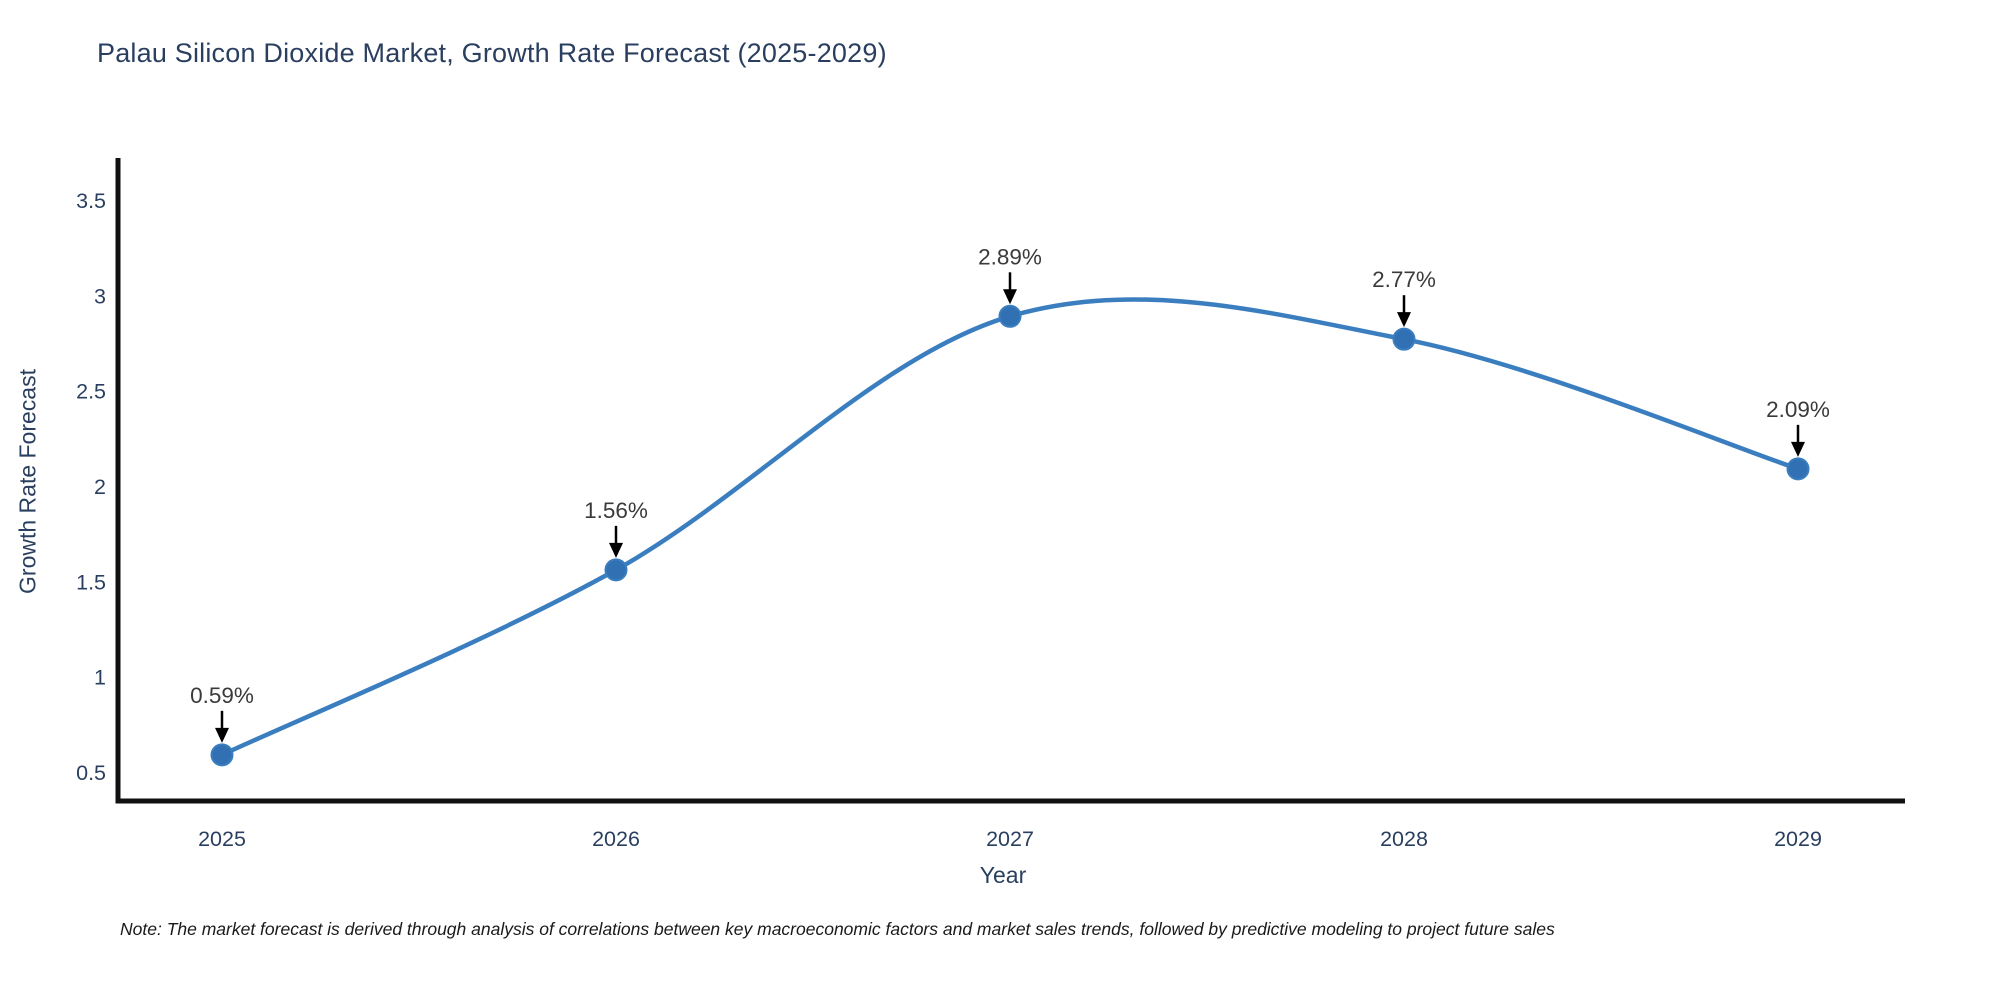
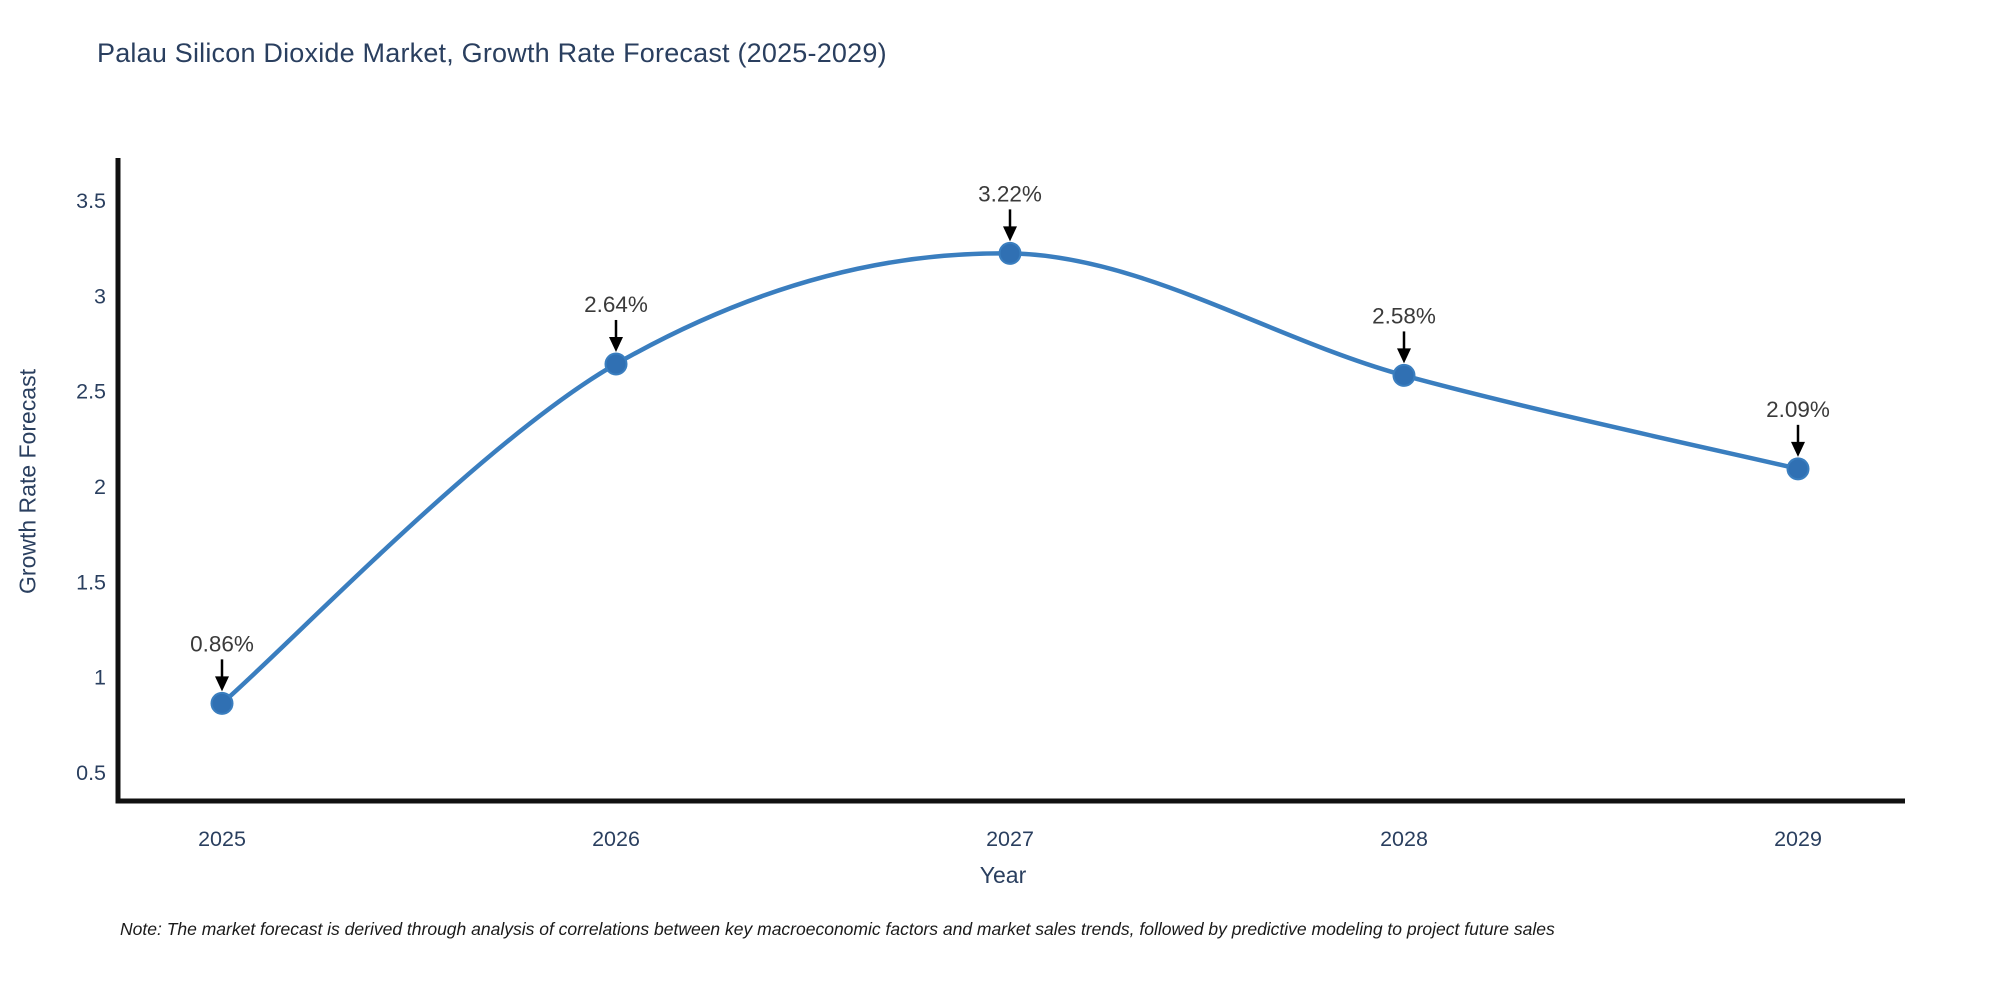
2025: 0.59% -> 0.86%
2026: 1.56% -> 2.64%
2027: 2.89% -> 3.22%
2028: 2.77% -> 2.58%
